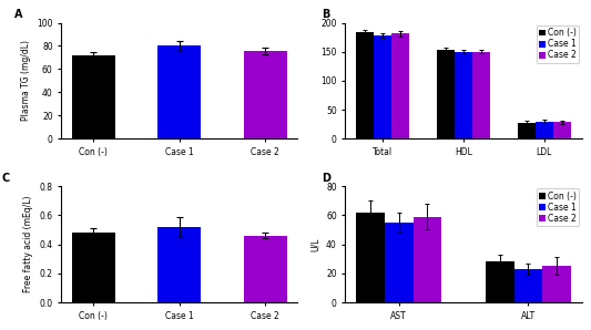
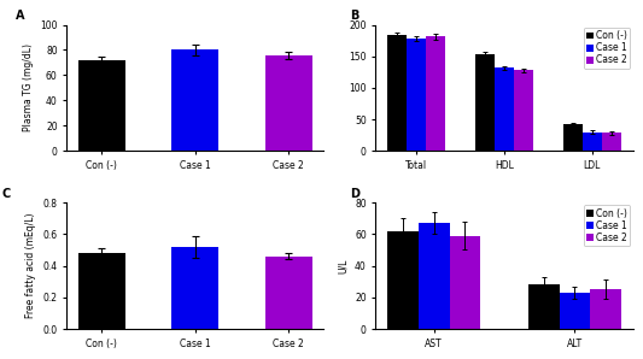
Case 1/HDL: 150 -> 132
Case 2/HDL: 150 -> 128
Con (-)/LDL: 28 -> 42
Case 1/AST: 55 -> 67
